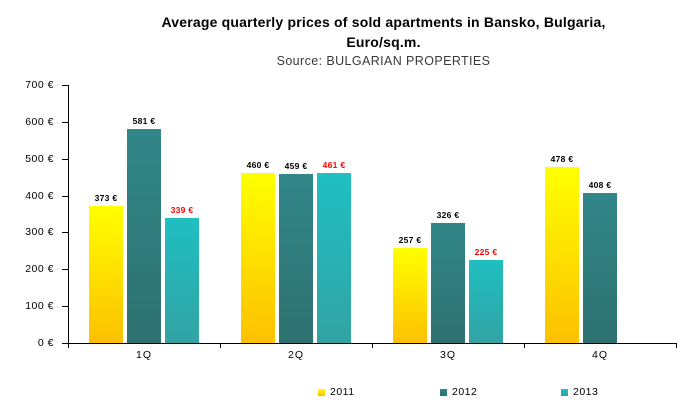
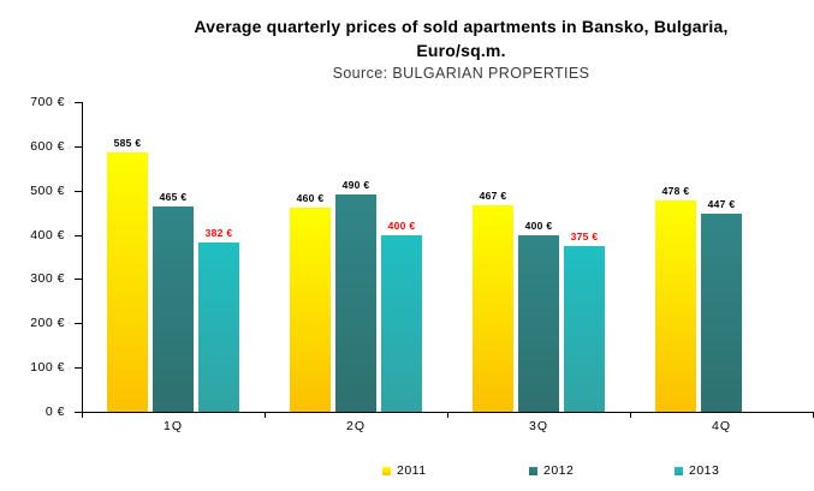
2011/1Q: 373 -> 585
2012/1Q: 581 -> 465
2013/1Q: 339 -> 382
2012/2Q: 459 -> 490
2013/2Q: 461 -> 400
2011/3Q: 257 -> 467
2012/3Q: 326 -> 400
2013/3Q: 225 -> 375
2012/4Q: 408 -> 447
